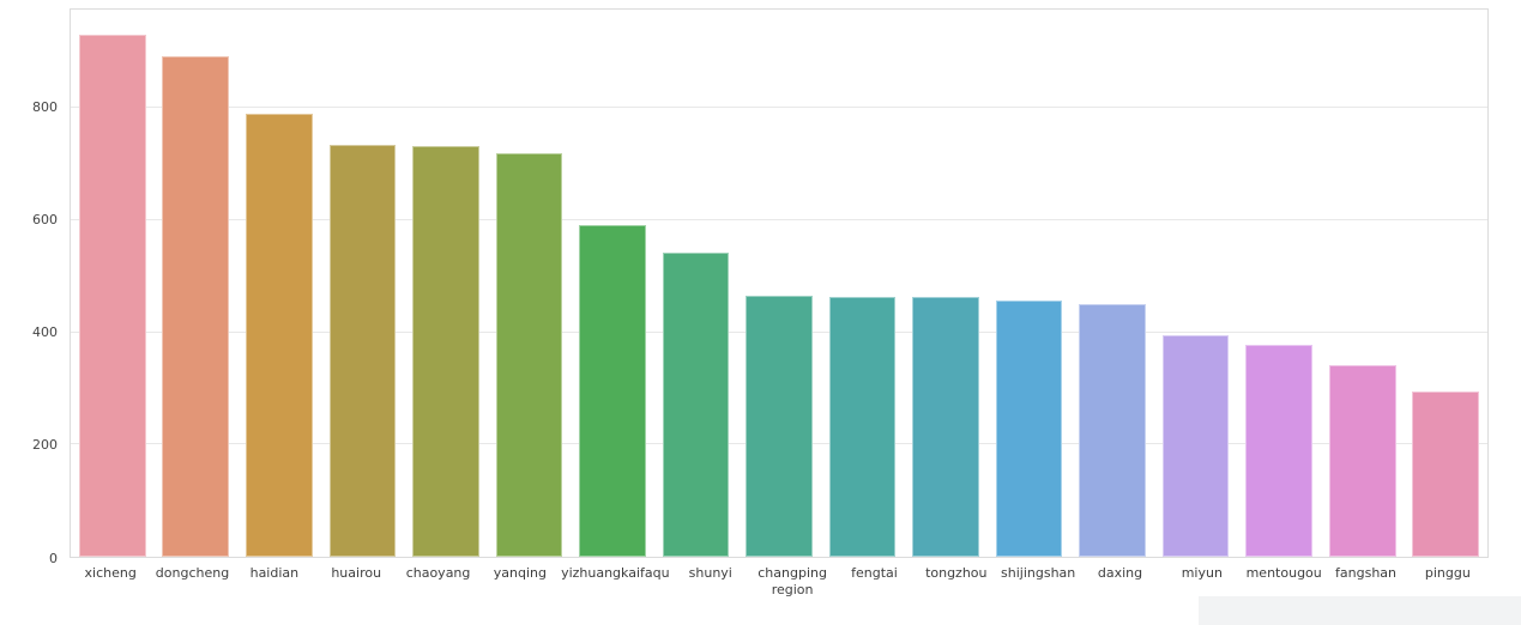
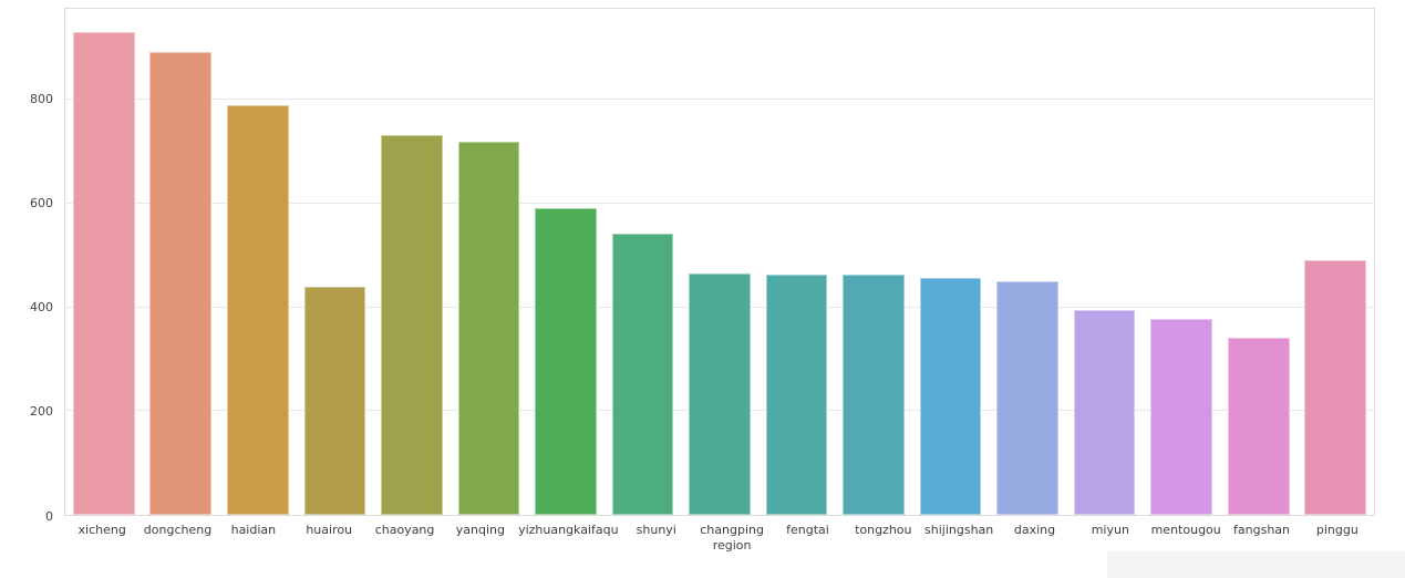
huairou: 740 -> 440
pinggu: 300 -> 490
